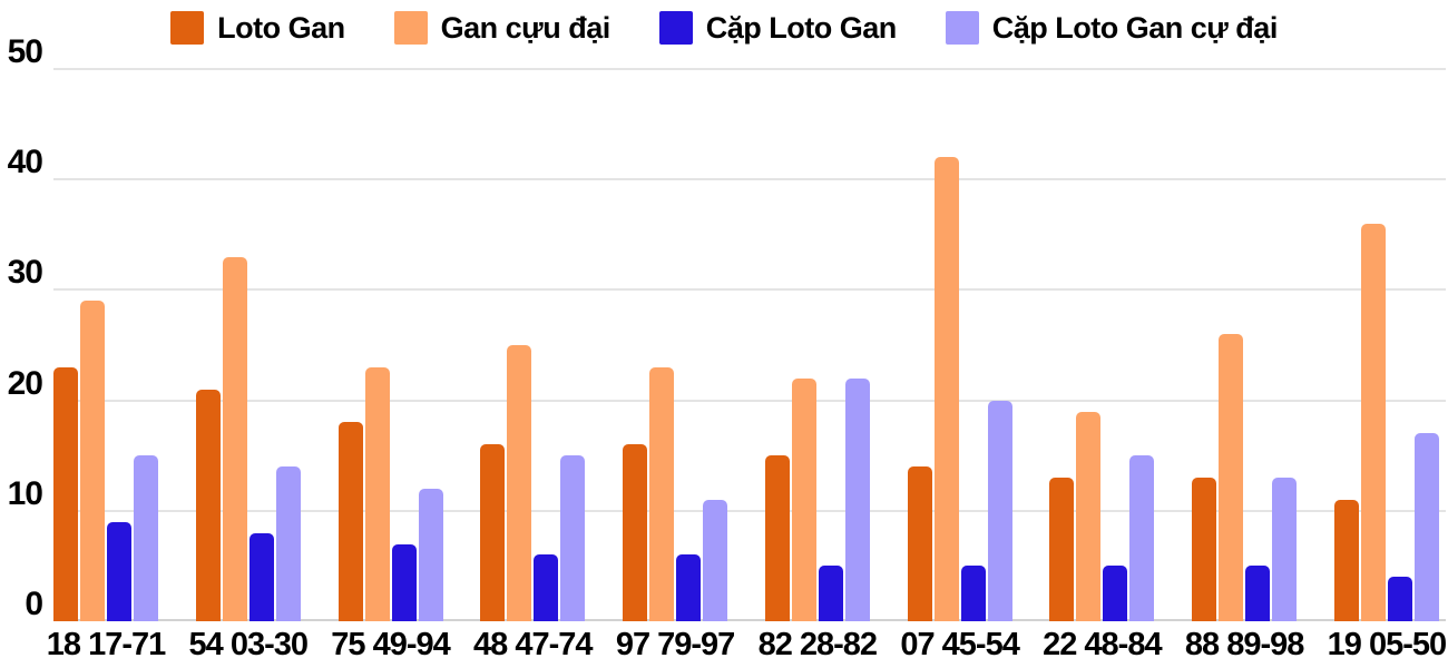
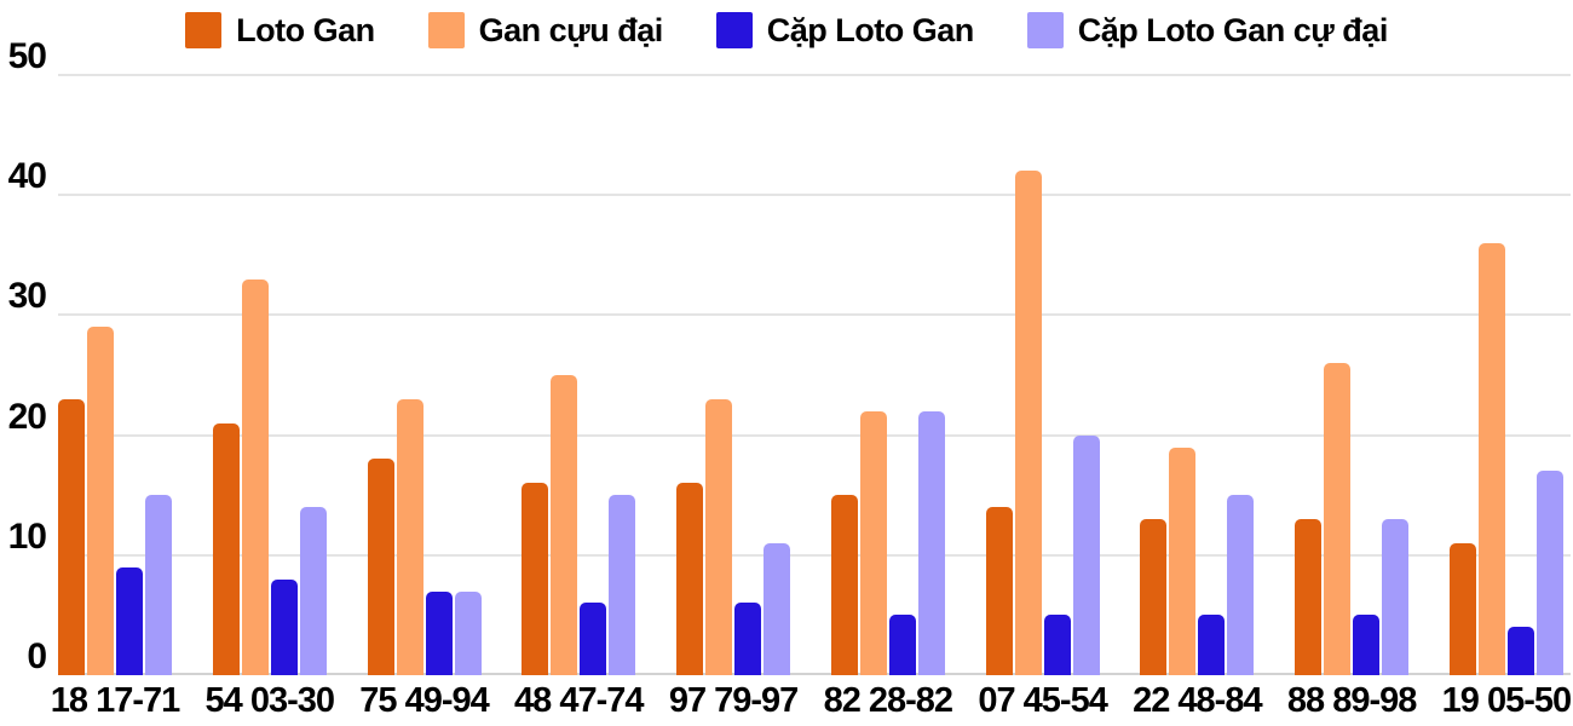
Cặp Loto Gan cự đại/75 49-94: 12 -> 7
